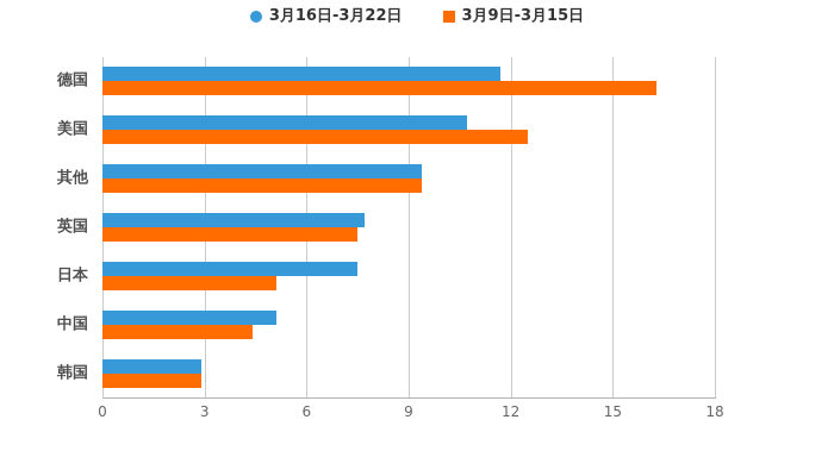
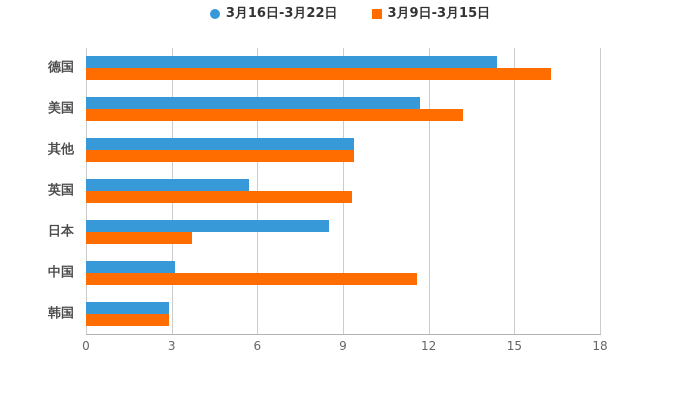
3月16日-3月22日/德国: 11.7 -> 14.4
3月16日-3月22日/美国: 10.7 -> 11.7
3月9日-3月15日/美国: 12.5 -> 13.2
3月16日-3月22日/英国: 7.7 -> 5.7
3月9日-3月15日/英国: 7.5 -> 9.3
3月16日-3月22日/日本: 7.5 -> 8.5
3月9日-3月15日/日本: 5.1 -> 3.7
3月16日-3月22日/中国: 5.1 -> 3.1
3月9日-3月15日/中国: 4.4 -> 11.6
